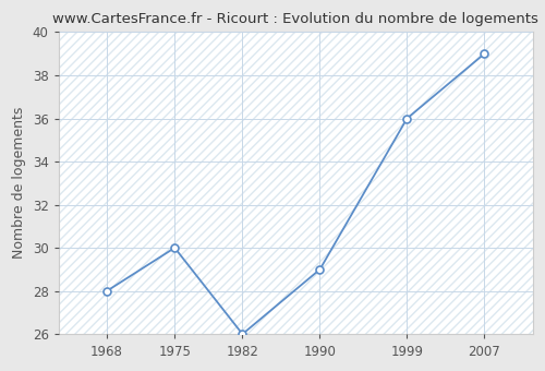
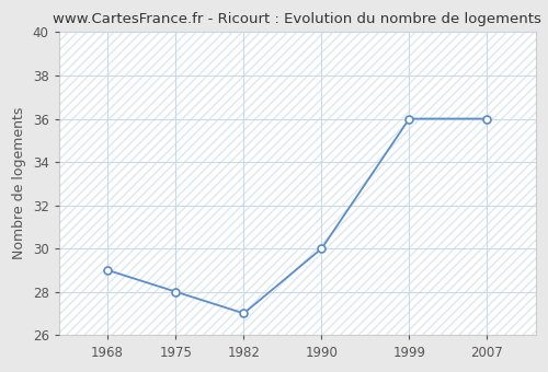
1968: 28 -> 29
1975: 30 -> 28
1982: 26 -> 27
1990: 29 -> 30
2007: 39 -> 36
